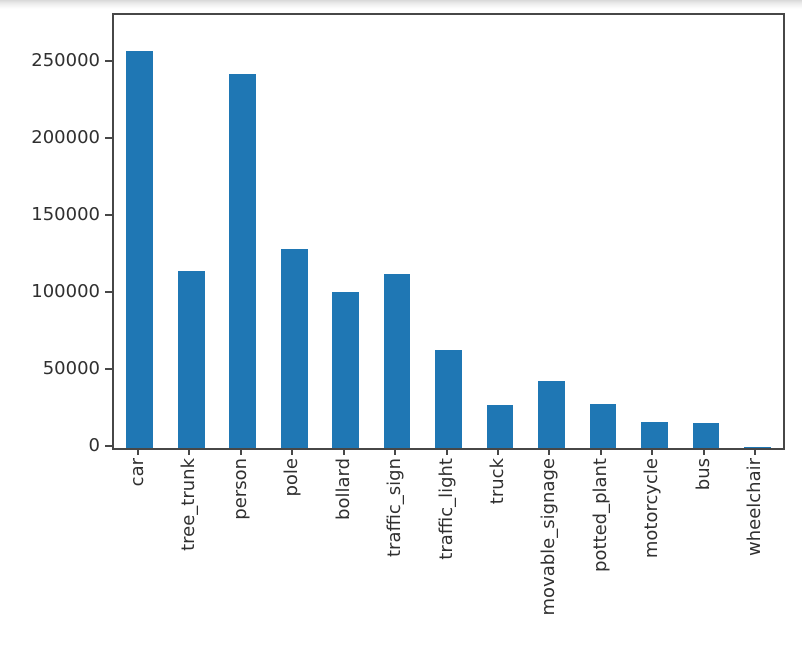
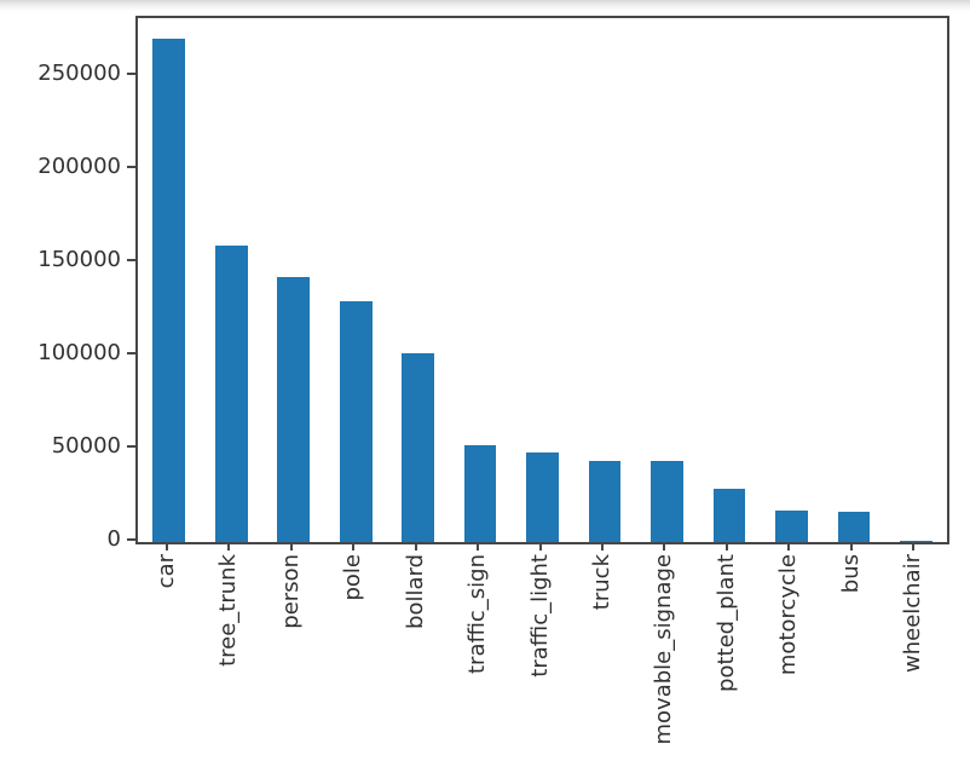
car: 258000 -> 270000
tree_trunk: 115000 -> 160000
person: 243000 -> 142000
traffic_sign: 113000 -> 52000
traffic_light: 64000 -> 48000
truck: 28000 -> 43000
